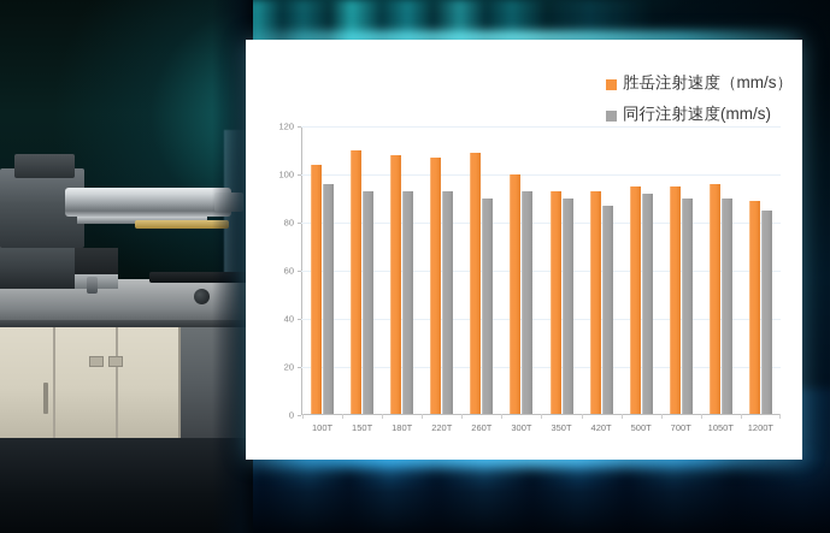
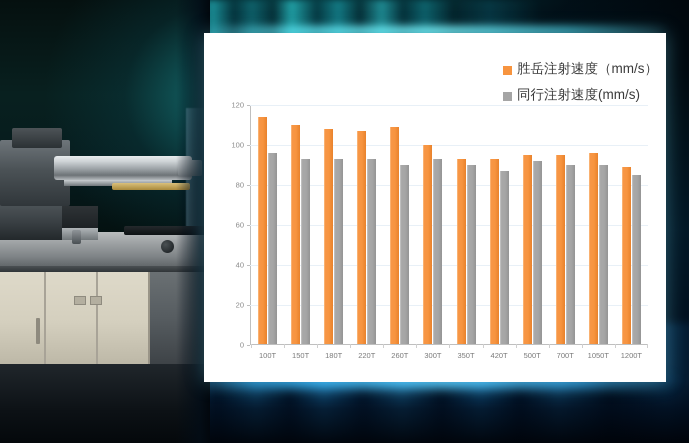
胜岳注射速度（mm/s）/100T: 104 -> 114
